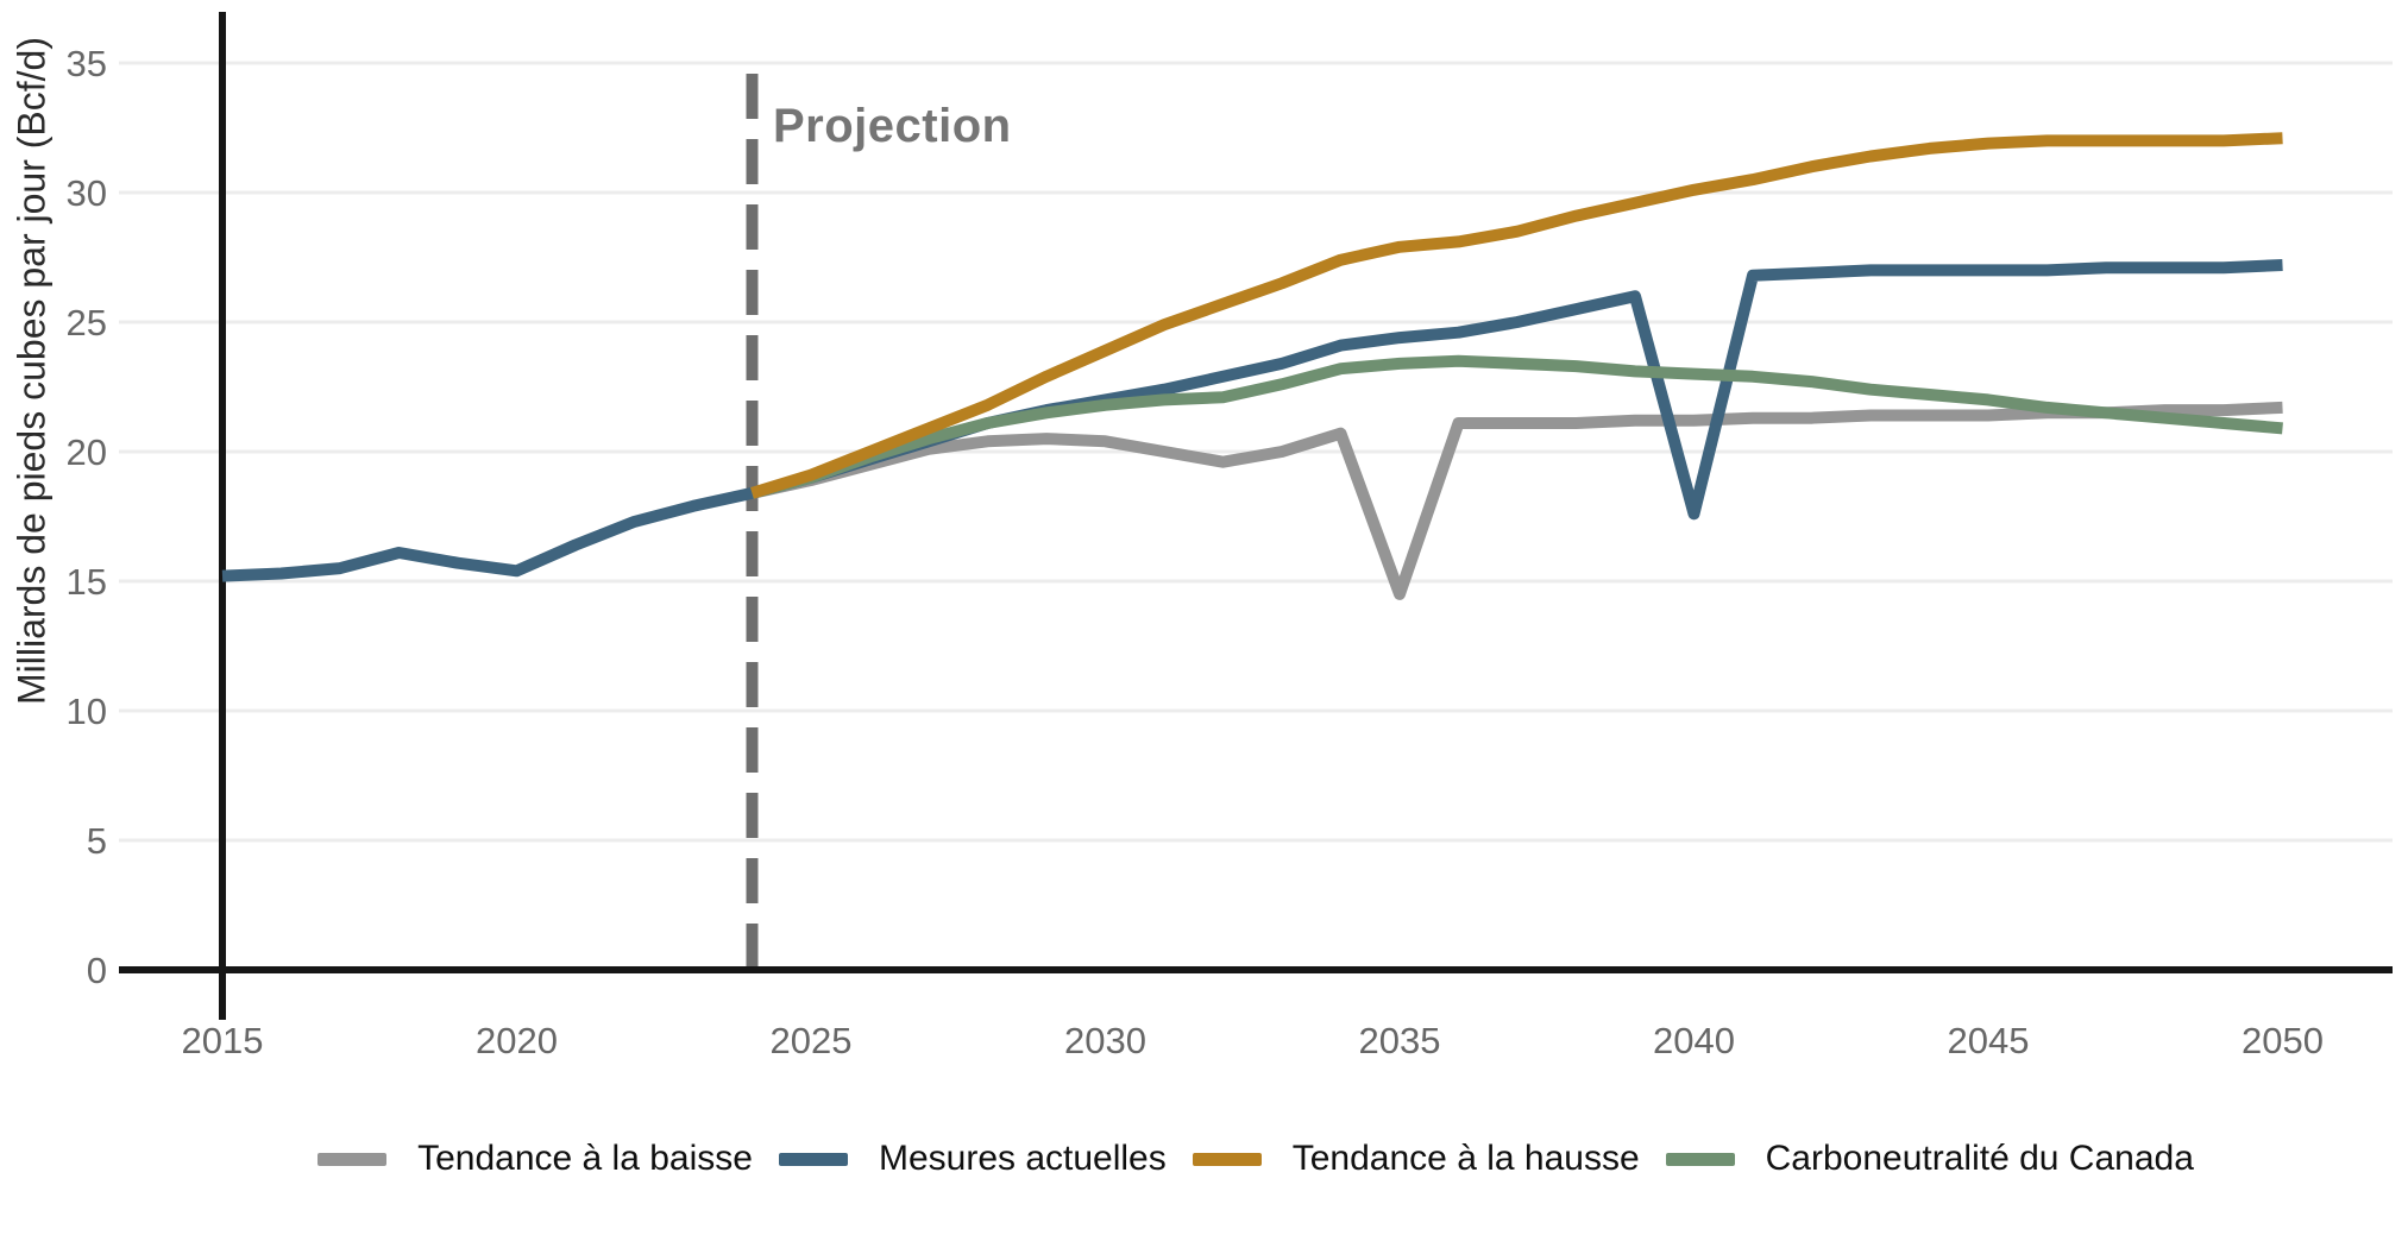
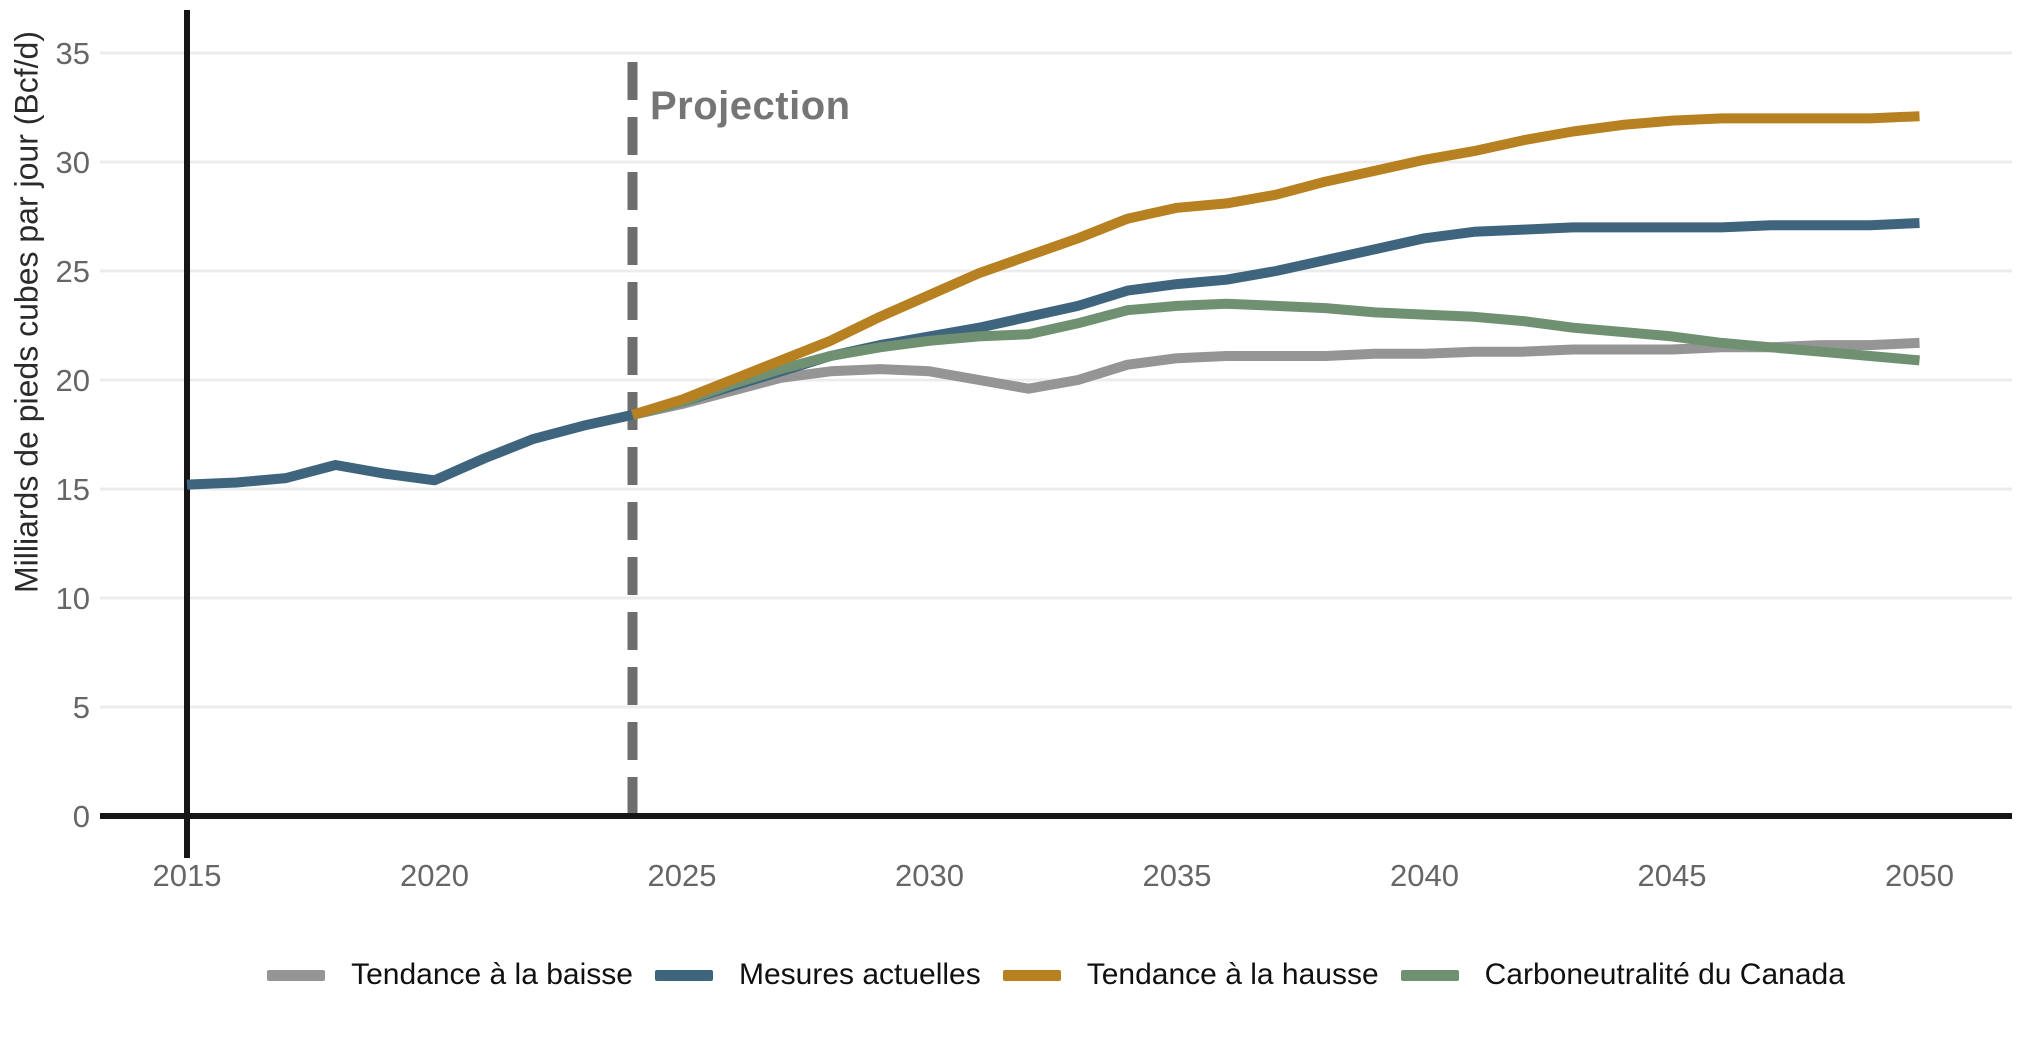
Tendance à la baisse/2035: 14.5 -> 21.0
Mesures actuelles/2040: 17.6 -> 26.5
